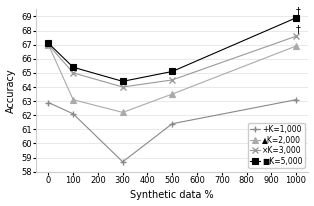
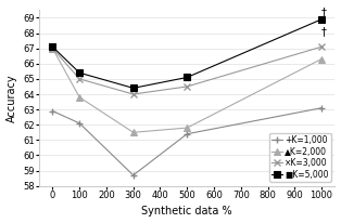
▲K=2,000/100: 63.1 -> 63.8
▲K=2,000/300: 62.2 -> 61.5
▲K=2,000/500: 63.5 -> 61.8
▲K=2,000/1000: 66.9 -> 66.3
×K=3,000/1000: 67.6 -> 67.1
